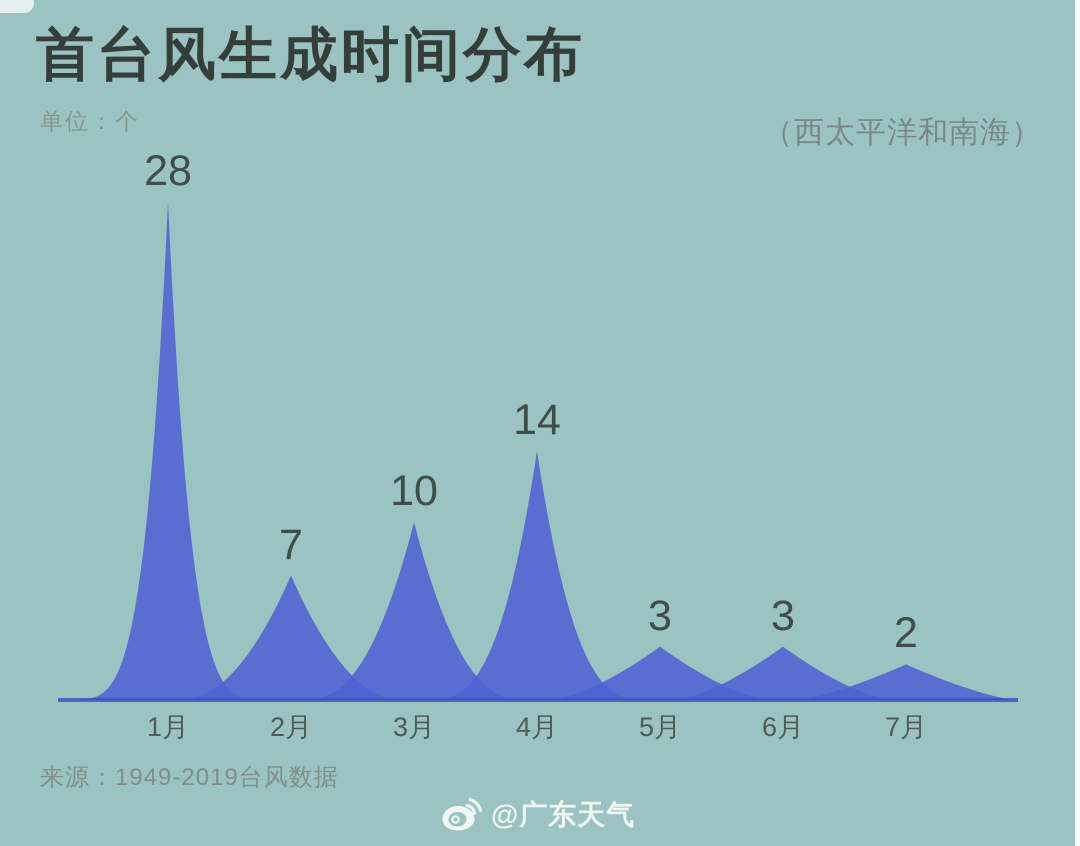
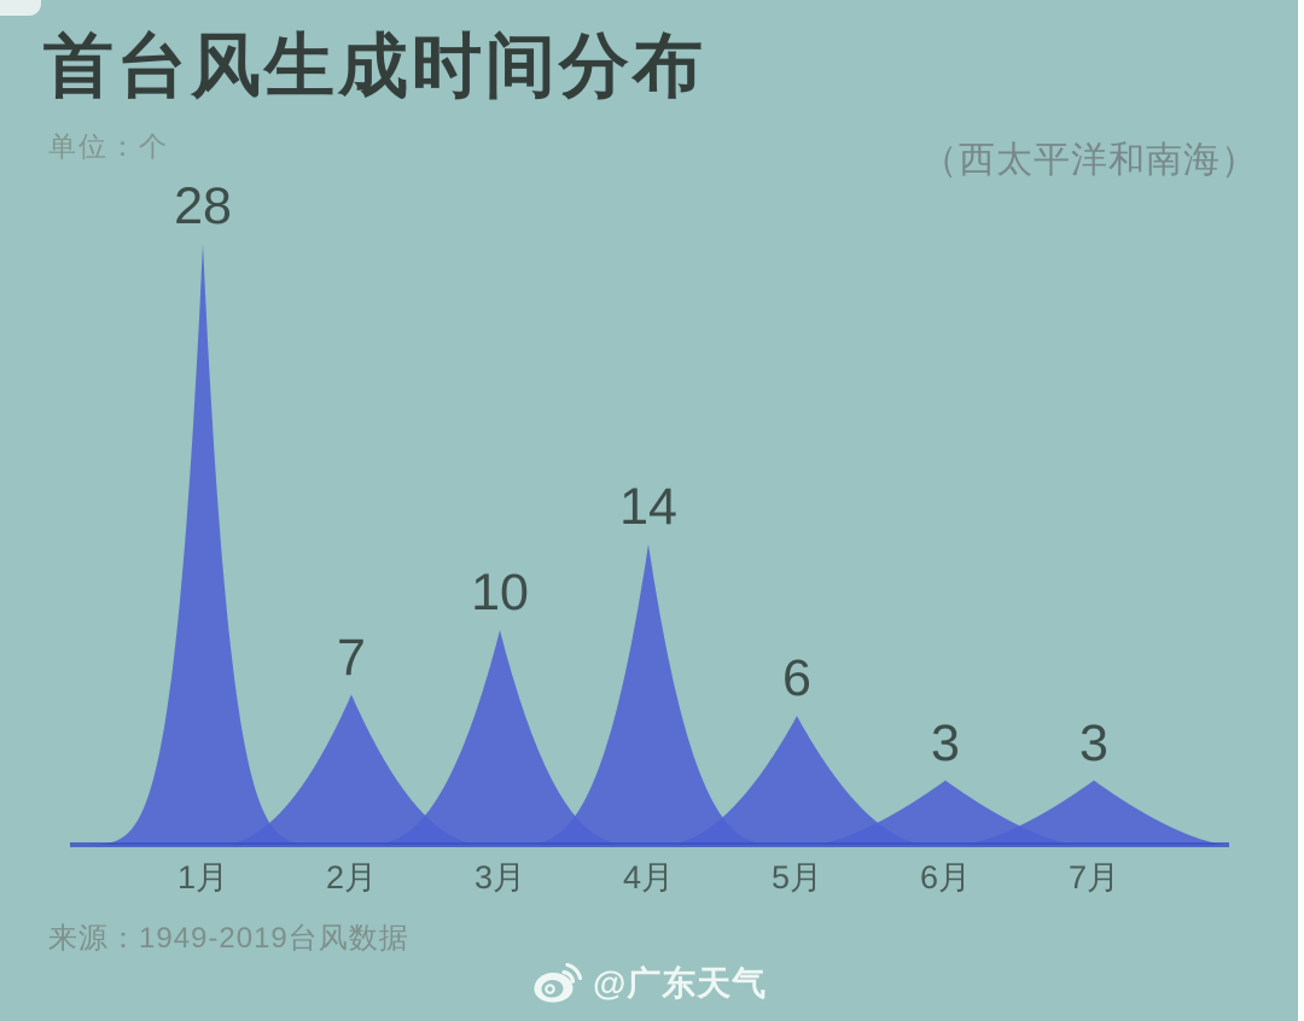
5月: 3 -> 6
7月: 2 -> 3
